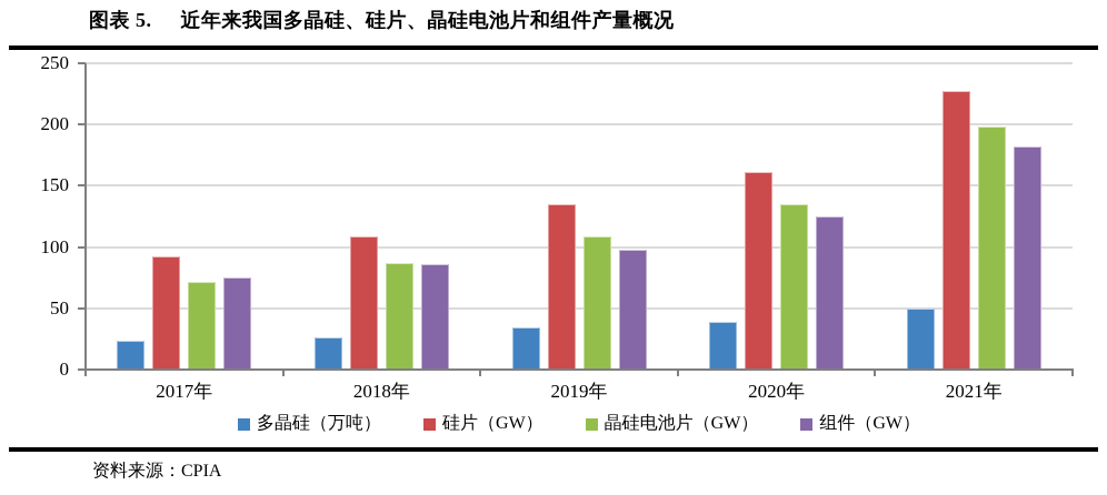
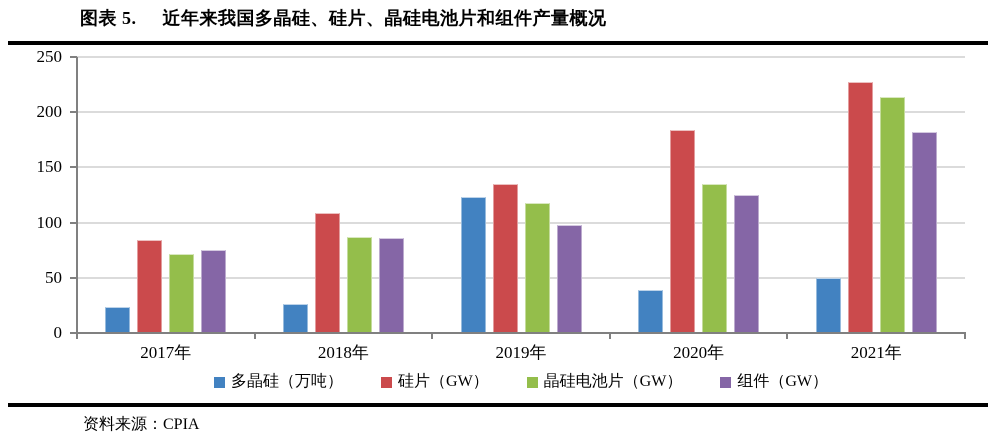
硅片（GW）/2017年: 92 -> 84
多晶硅（万吨）/2019年: 34 -> 123
晶硅电池片（GW）/2019年: 109 -> 118
硅片（GW）/2020年: 161 -> 184
晶硅电池片（GW）/2021年: 198 -> 214
